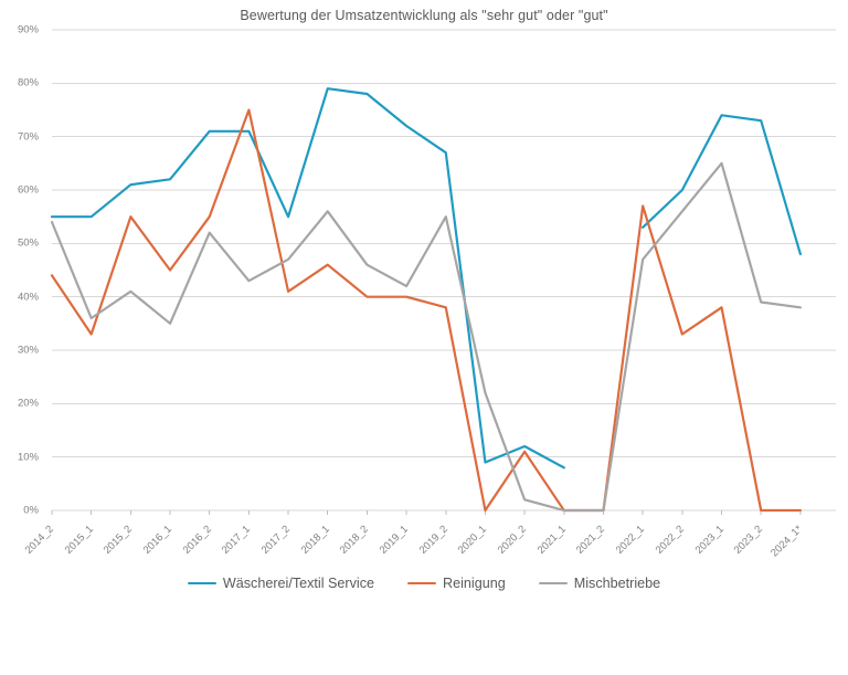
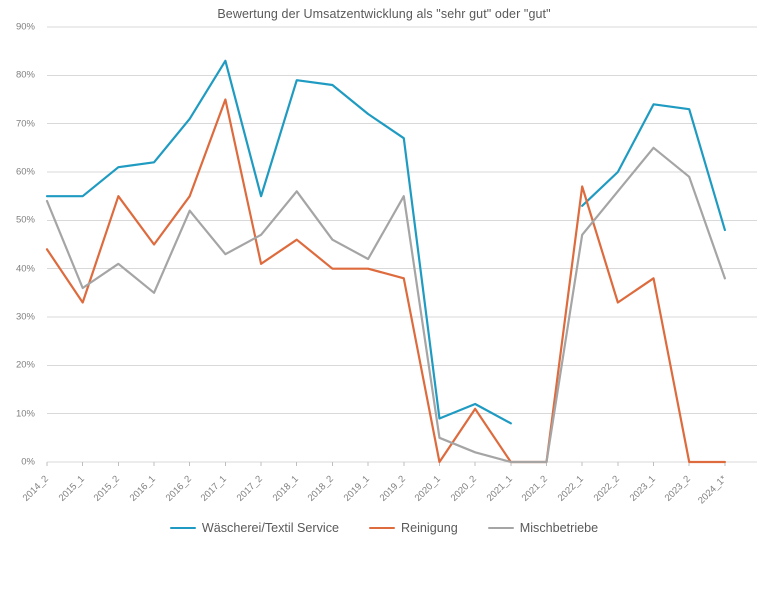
Wäscherei/Textil Service/2017_1: 71% -> 83%
Mischbetriebe/2020_1: 22% -> 5%
Mischbetriebe/2023_2: 39% -> 59%
